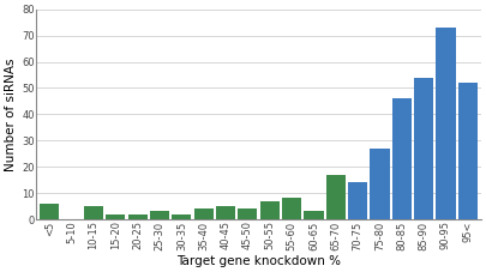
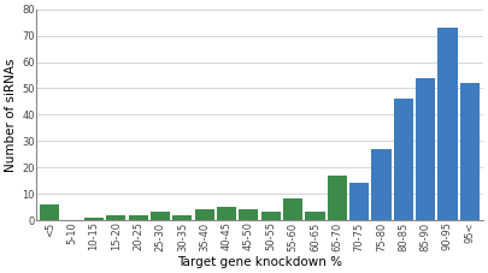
10-15: 5 -> 1
50-55: 7 -> 3
